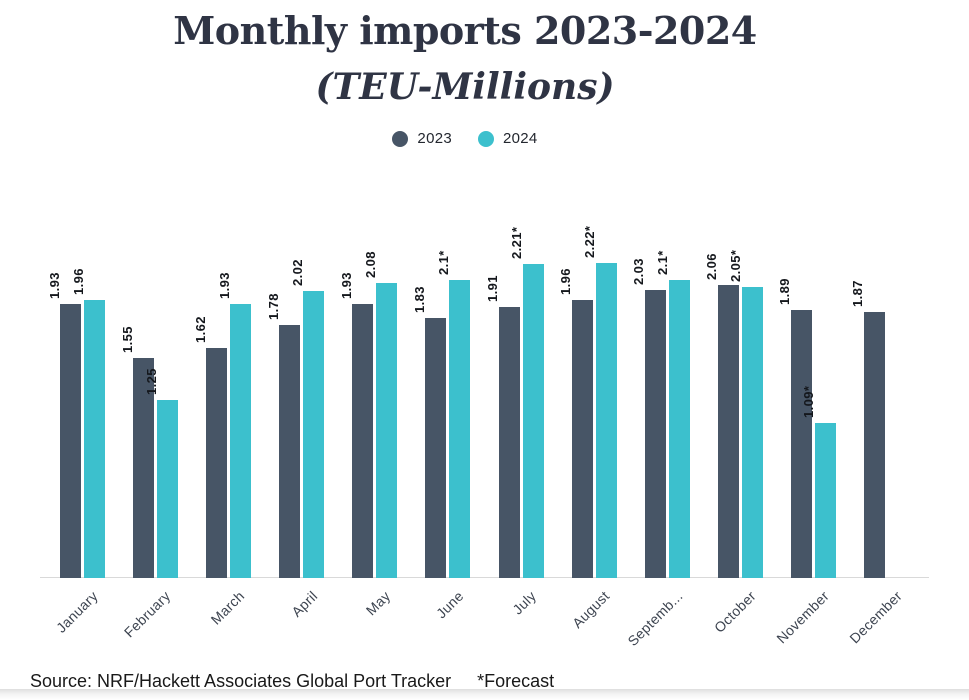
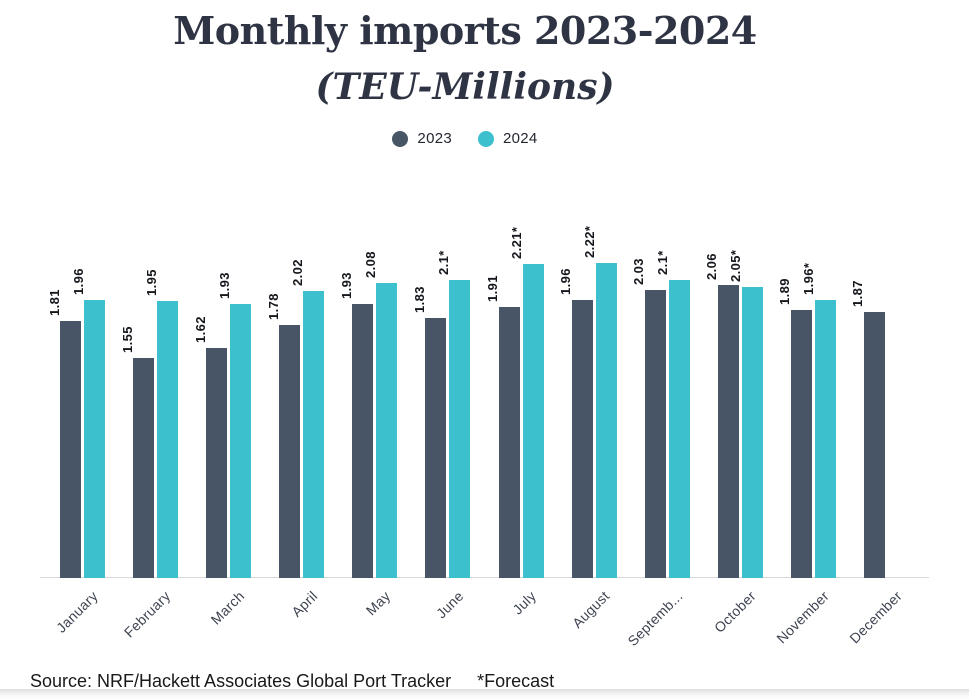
2023/January: 1.93 -> 1.81
2024/February: 1.25 -> 1.95
2024/November: 1.09 -> 1.96
